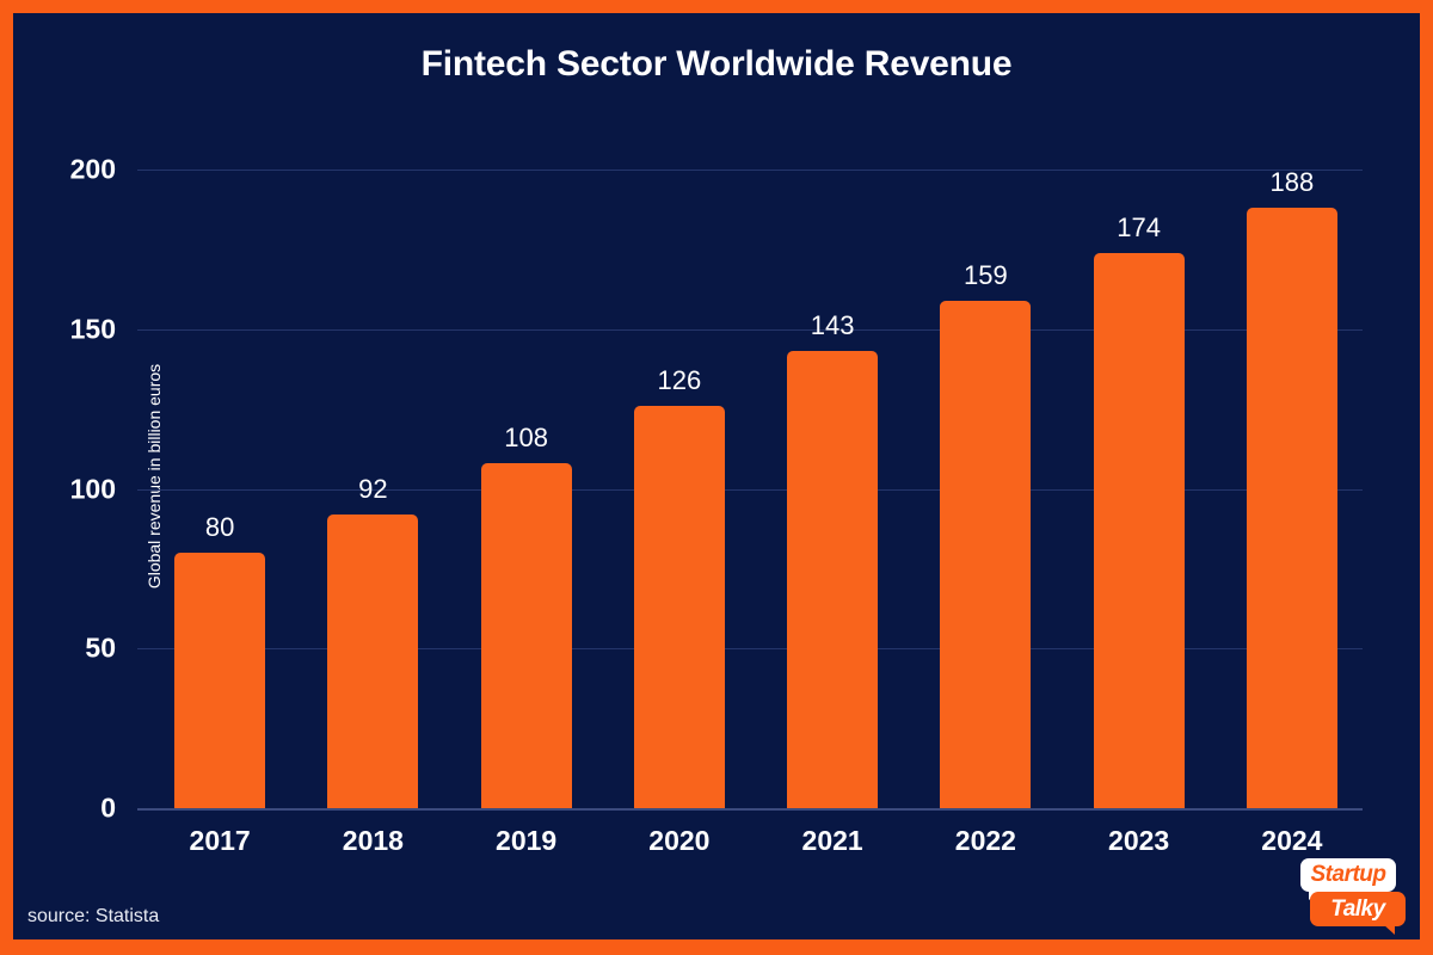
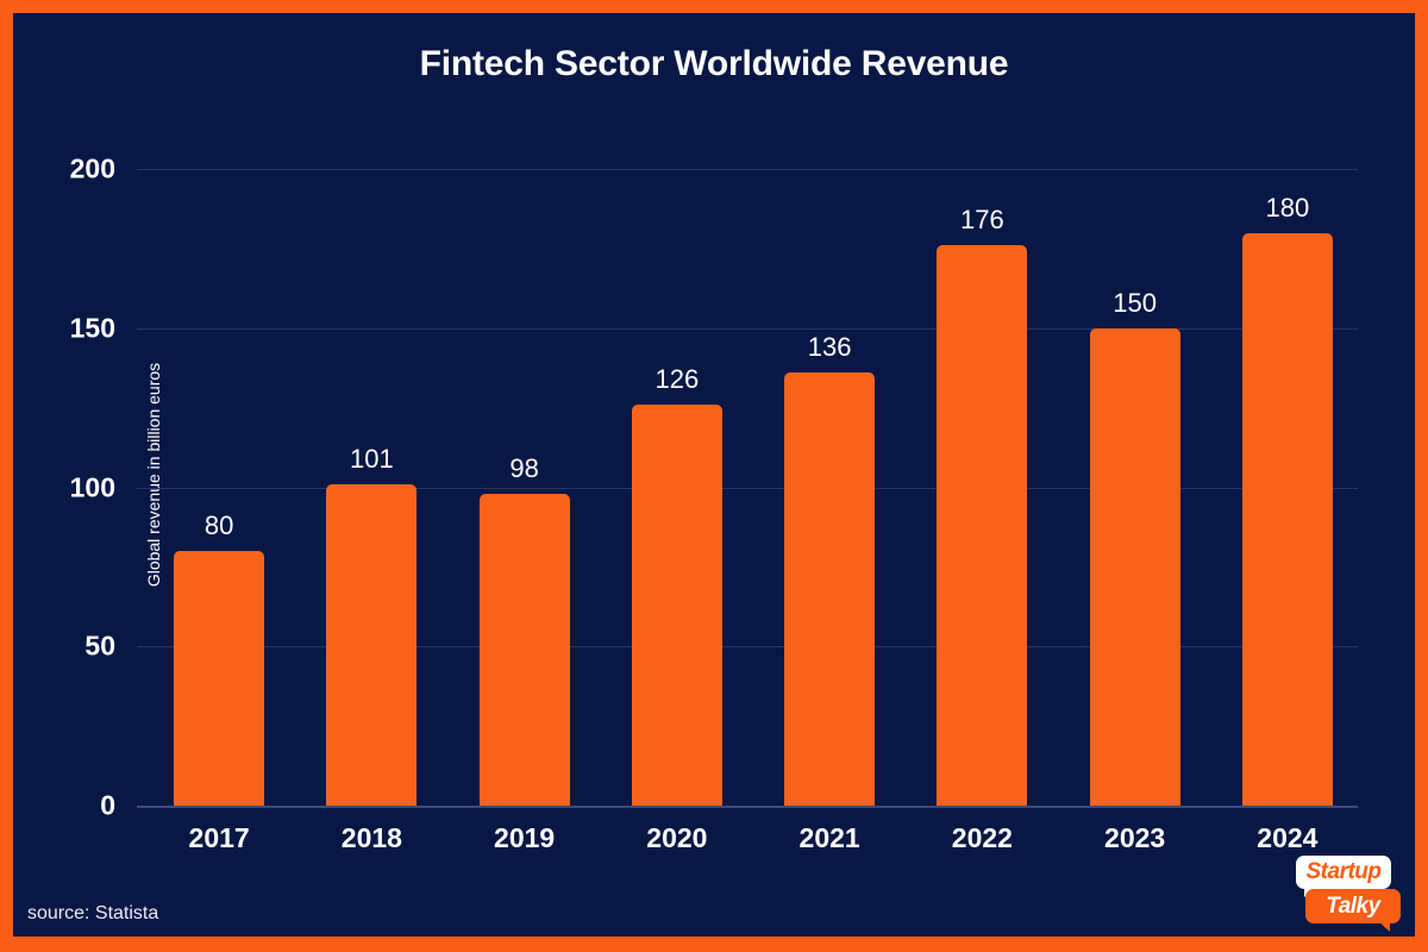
2018: 92 -> 101
2019: 108 -> 98
2021: 143 -> 136
2022: 159 -> 176
2023: 174 -> 150
2024: 188 -> 180
